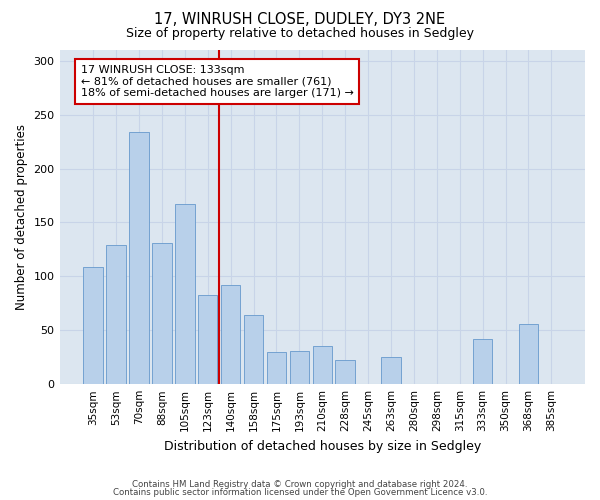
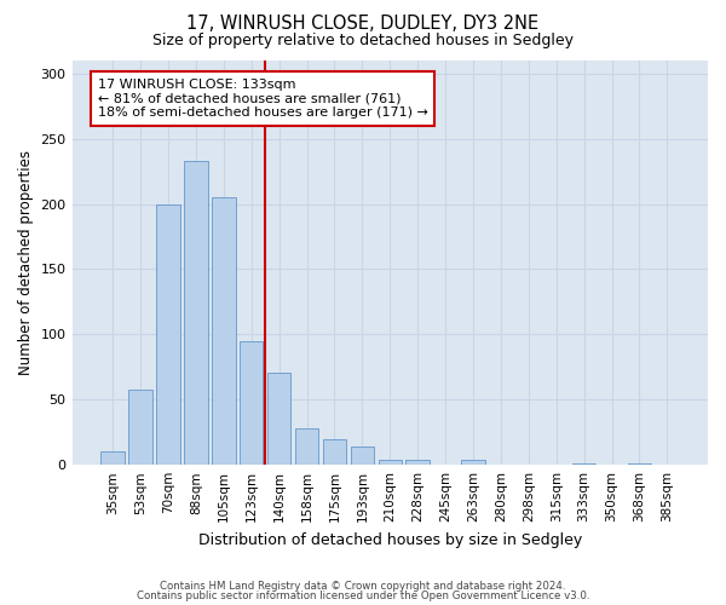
35sqm: 109 -> 10
53sqm: 129 -> 58
70sqm: 234 -> 200
88sqm: 131 -> 233
105sqm: 167 -> 205
123sqm: 83 -> 95
140sqm: 92 -> 71
158sqm: 64 -> 28
175sqm: 30 -> 20
193sqm: 31 -> 14
210sqm: 35 -> 4
228sqm: 22 -> 4
263sqm: 25 -> 4
333sqm: 42 -> 1
368sqm: 56 -> 1
